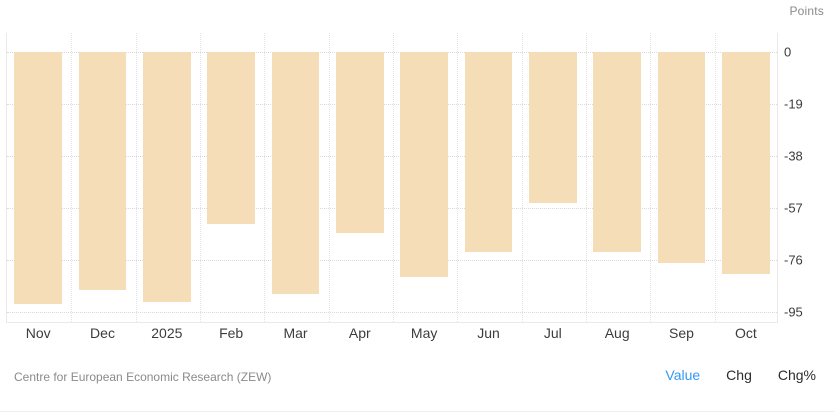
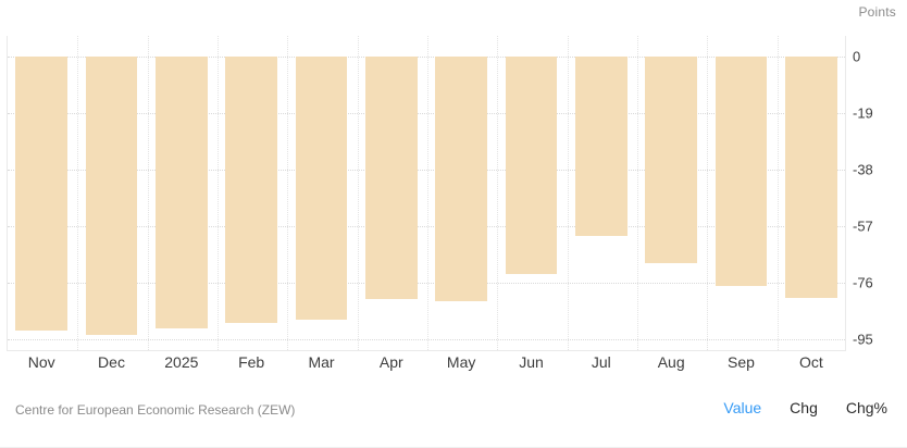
Dec: -87 -> -94
Feb: -63 -> -90
Apr: -66 -> -82
Jul: -55 -> -60
Aug: -73 -> -69
